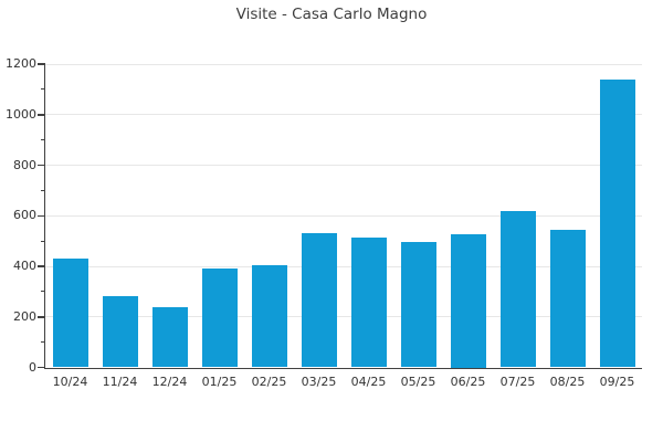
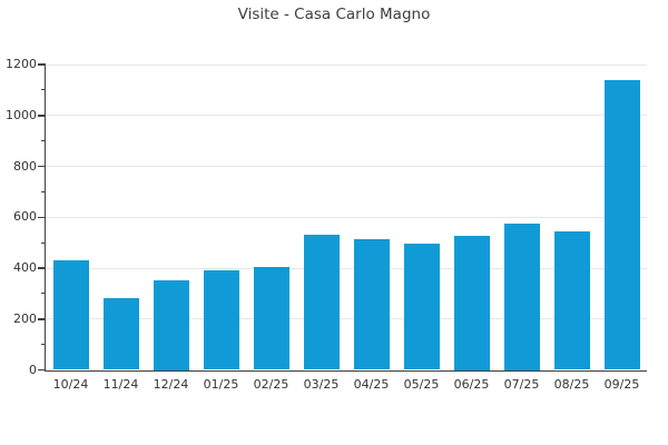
12/24: 240 -> 350
07/25: 620 -> 580
